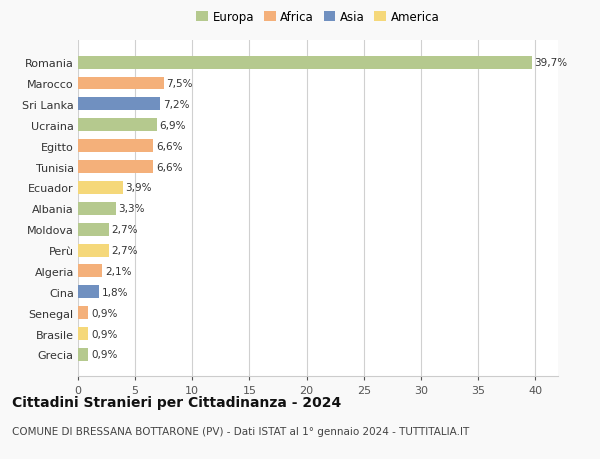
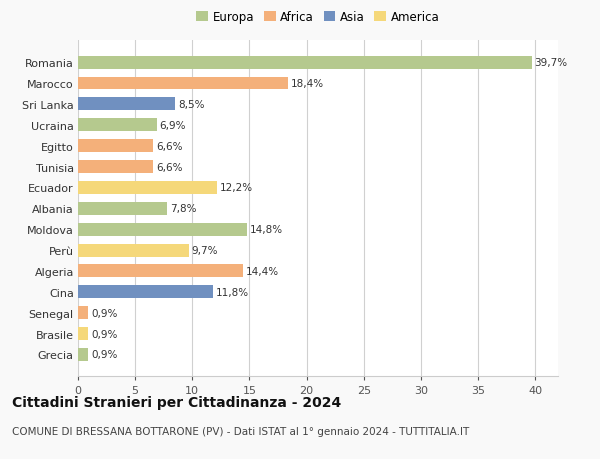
Marocco: 7,5% -> 18,4%
Sri Lanka: 7,2% -> 8,5%
Ecuador: 3,9% -> 12,2%
Albania: 3,3% -> 7,8%
Moldova: 2,7% -> 14,8%
Perù: 2,7% -> 9,7%
Algeria: 2,1% -> 14,4%
Cina: 1,8% -> 11,8%
